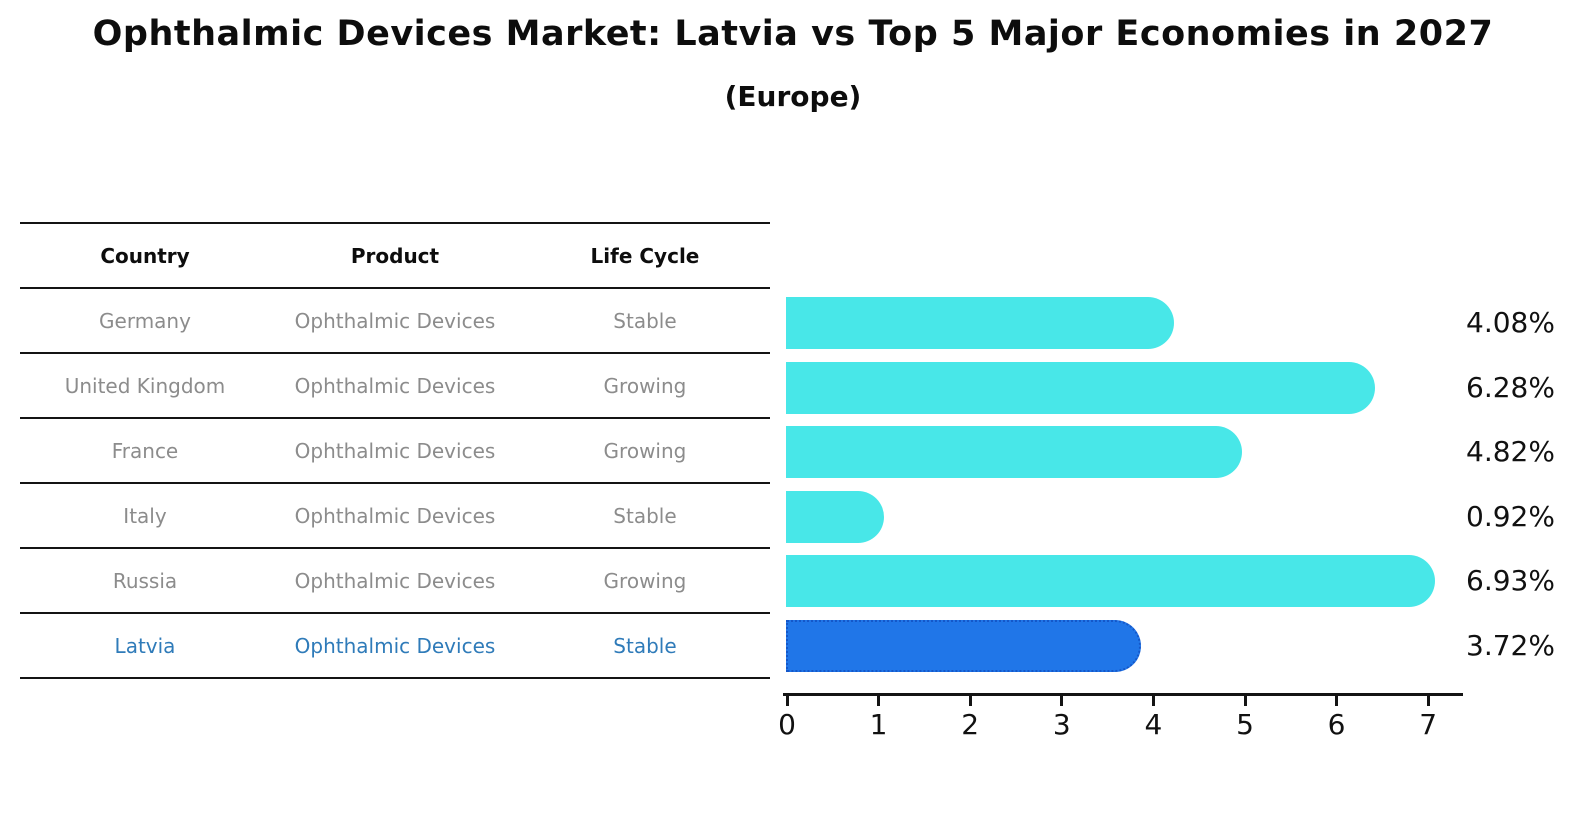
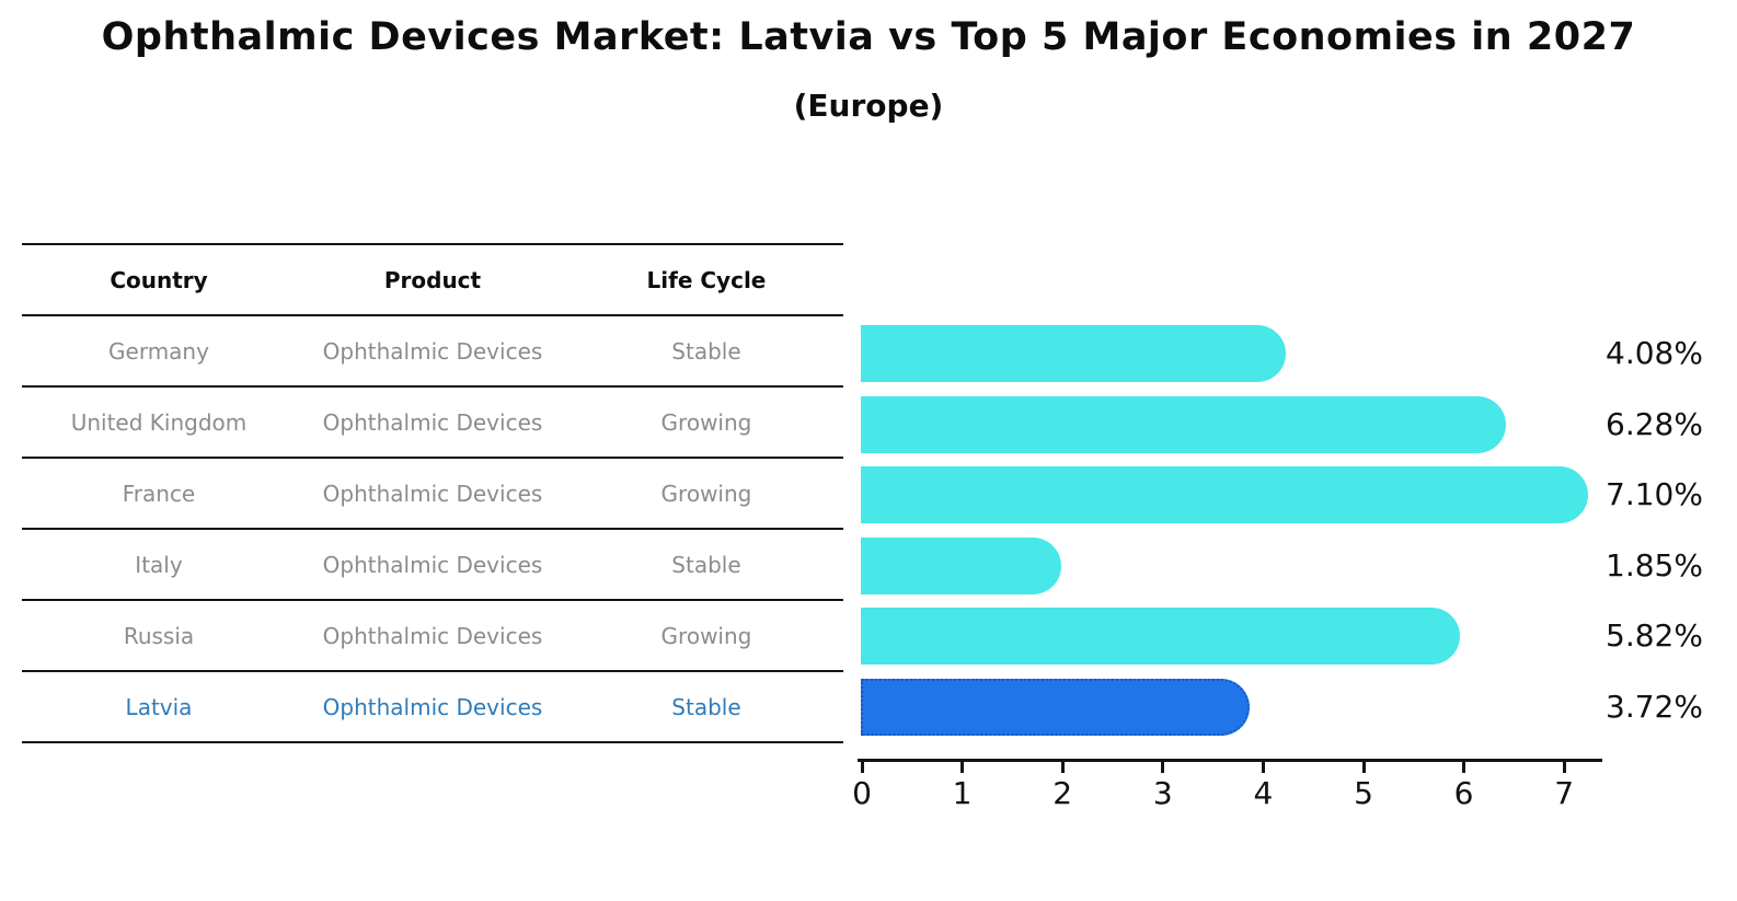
France: 4.82% -> 7.10%
Italy: 0.92% -> 1.85%
Russia: 6.93% -> 5.82%
